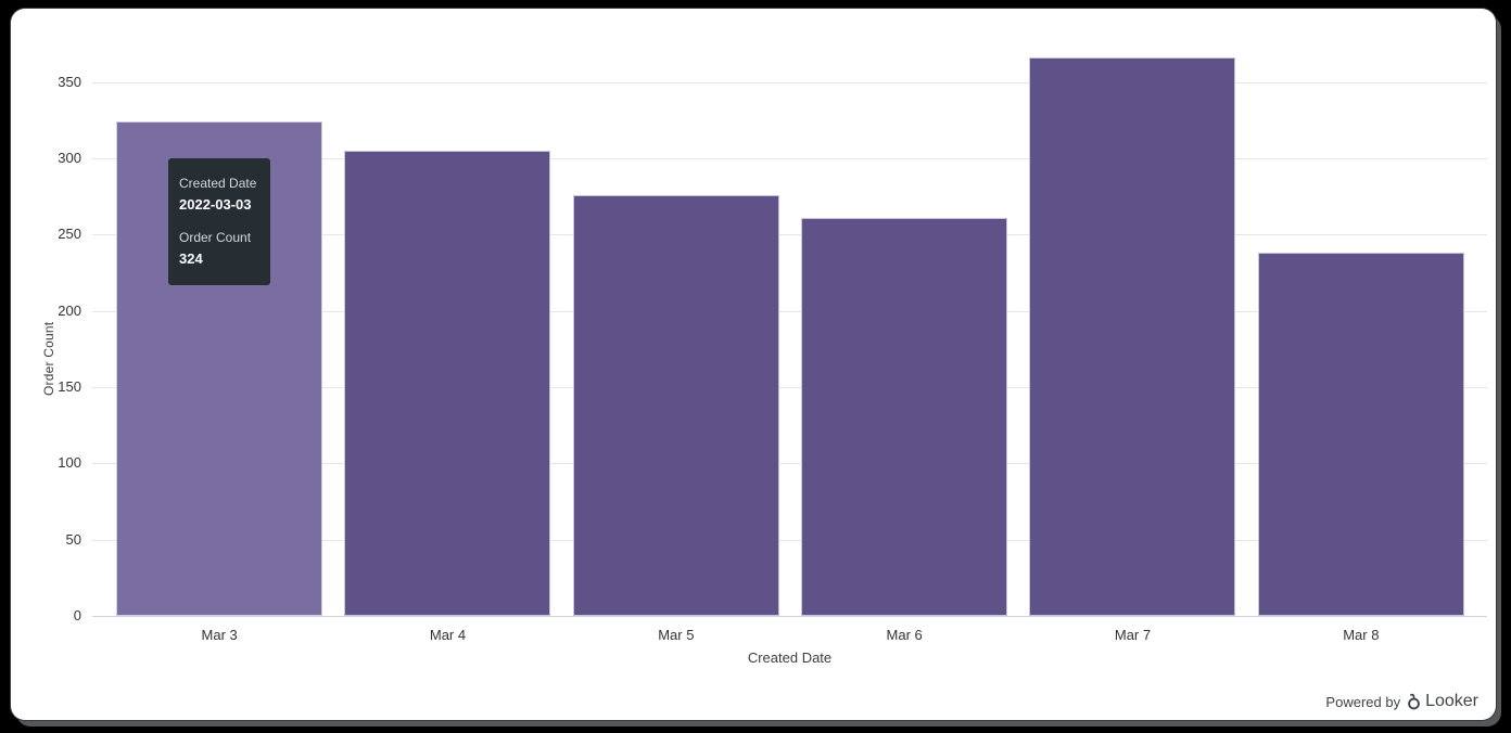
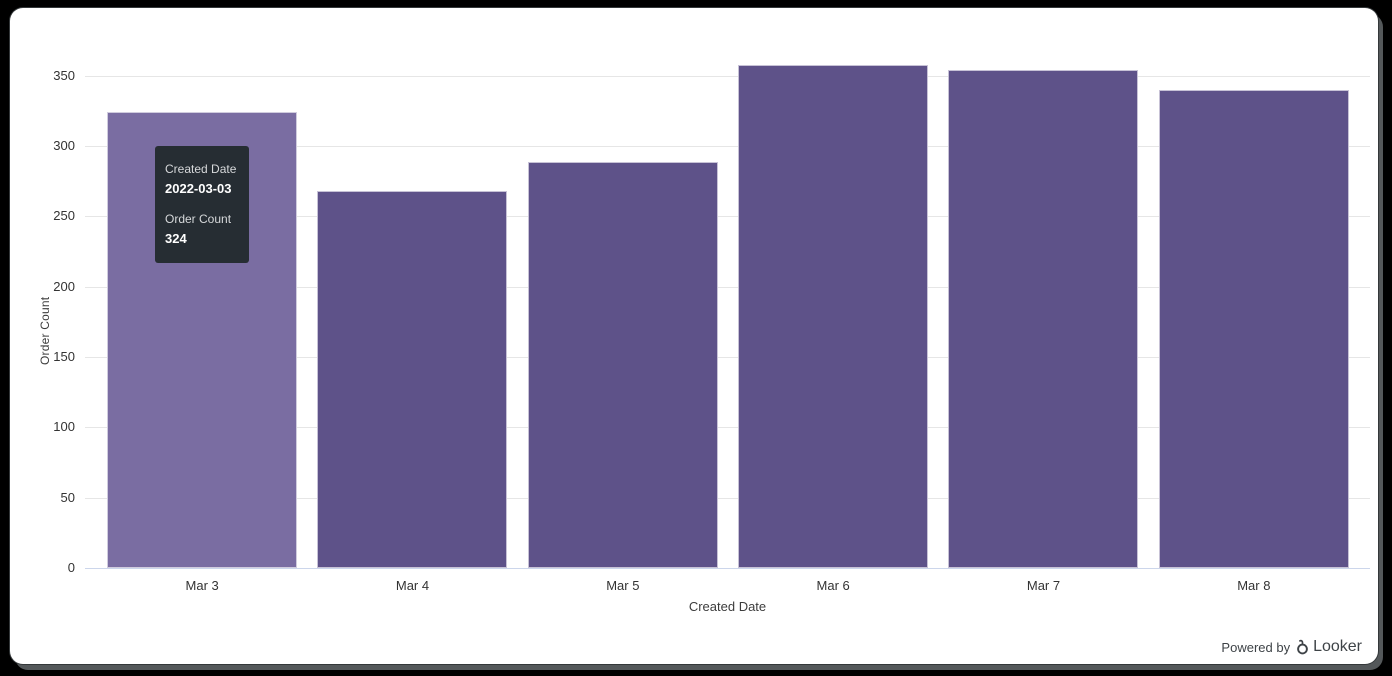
Mar 4: 305 -> 268
Mar 5: 276 -> 289
Mar 6: 261 -> 358
Mar 7: 366 -> 354
Mar 8: 238 -> 340
